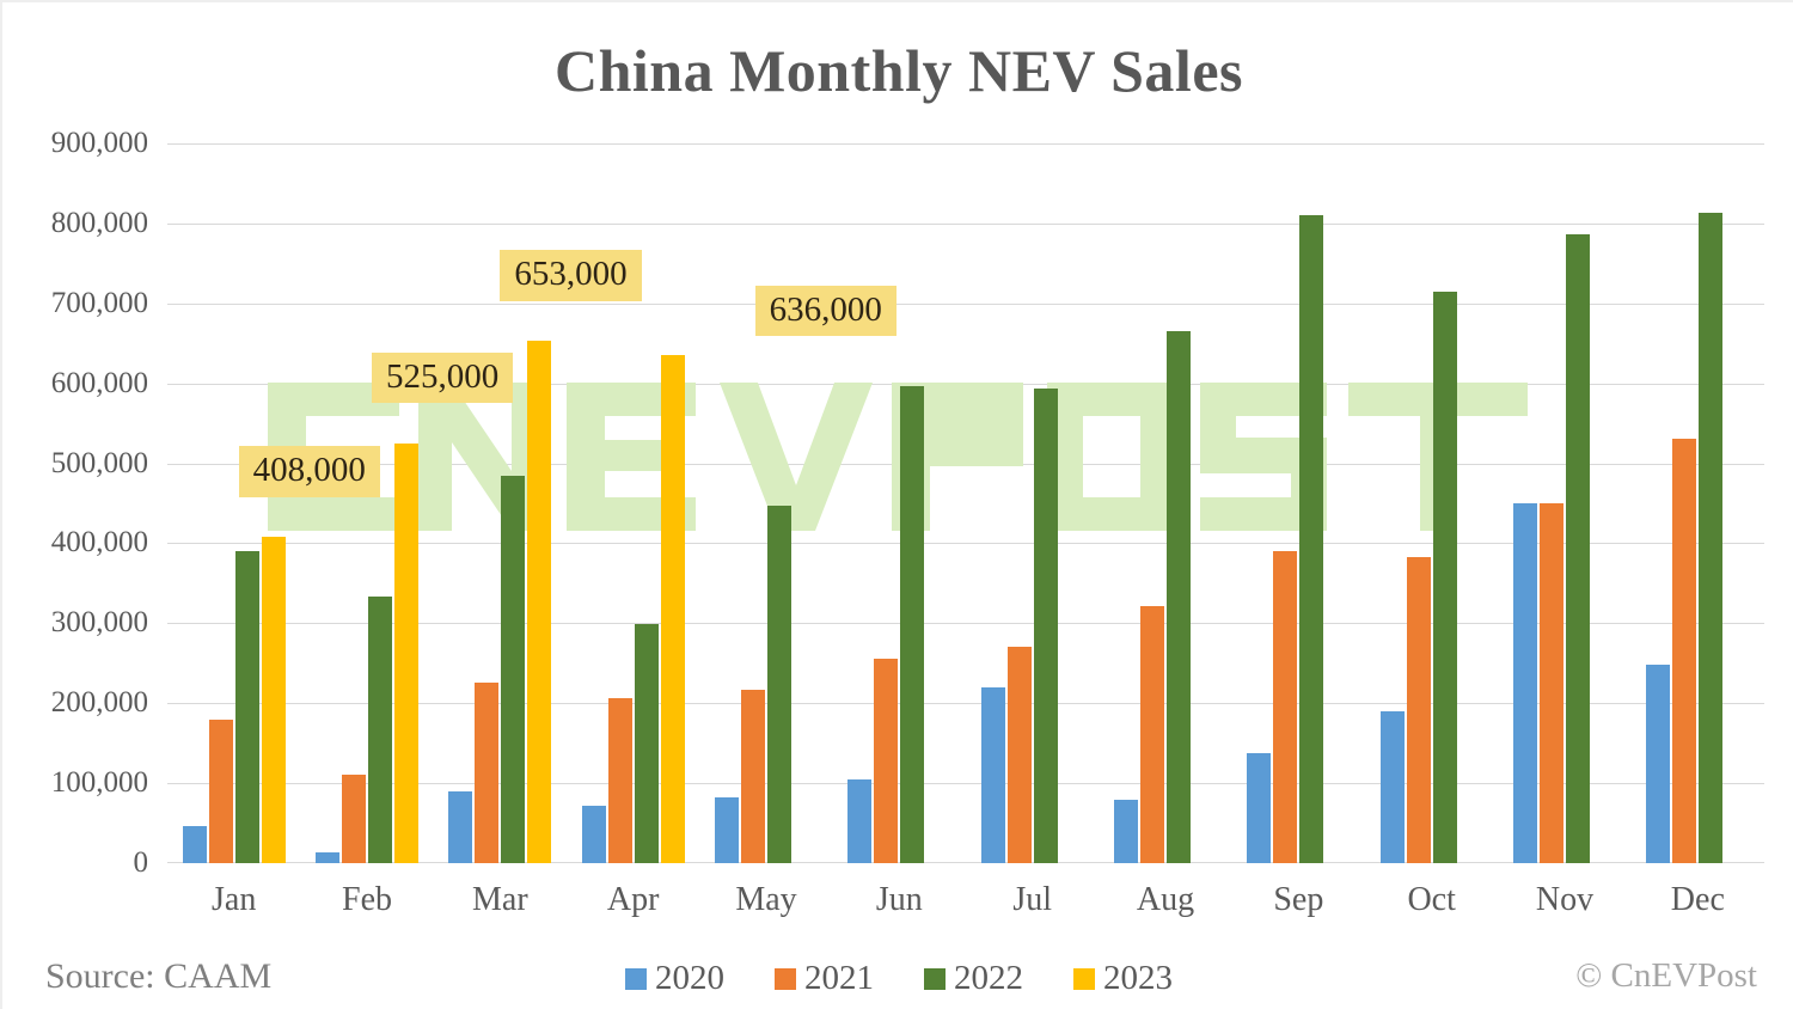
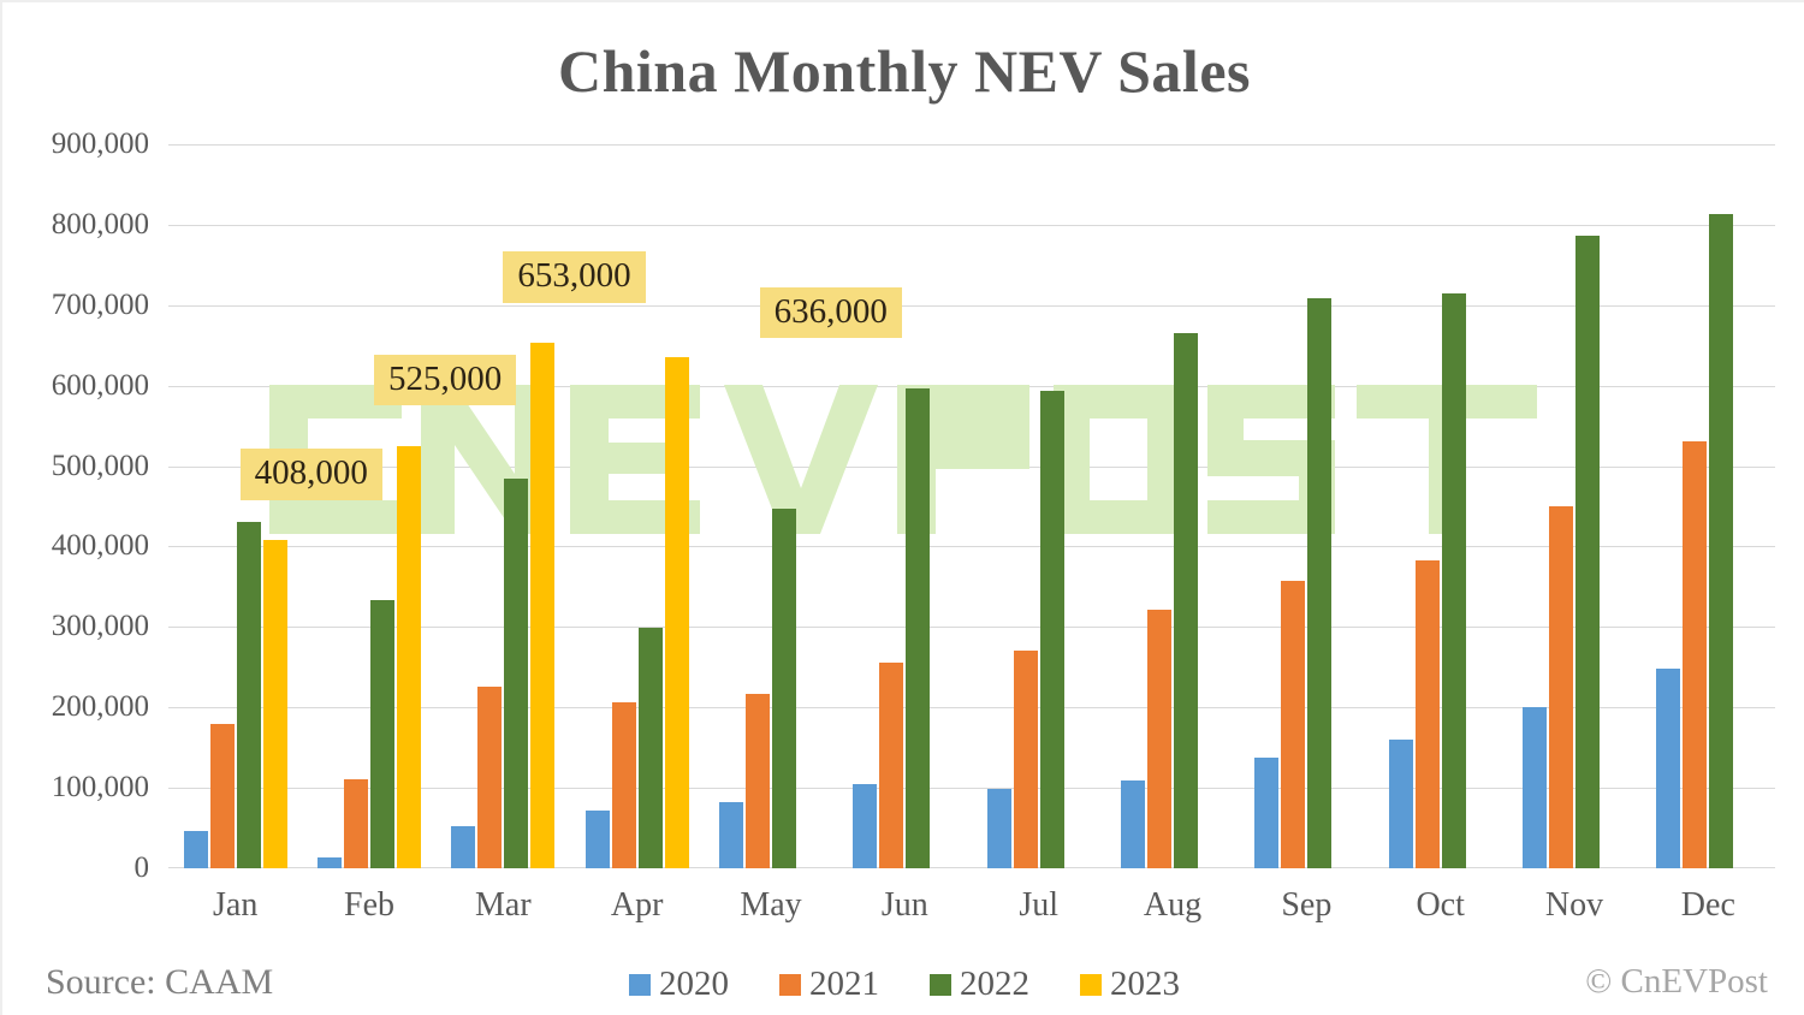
2022/Jan: 390000 -> 430000
2020/Mar: 90000 -> 50000
2020/Jul: 220000 -> 100000
2020/Aug: 80000 -> 110000
2021/Sep: 390000 -> 360000
2022/Sep: 810000 -> 710000
2020/Oct: 190000 -> 160000
2020/Nov: 450000 -> 200000
